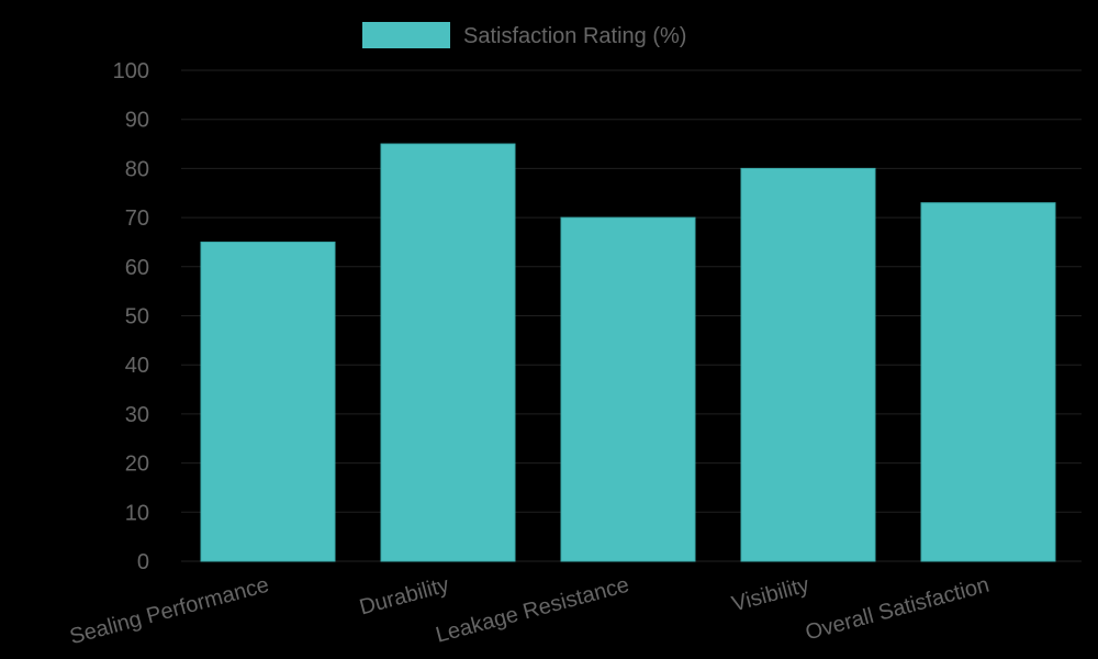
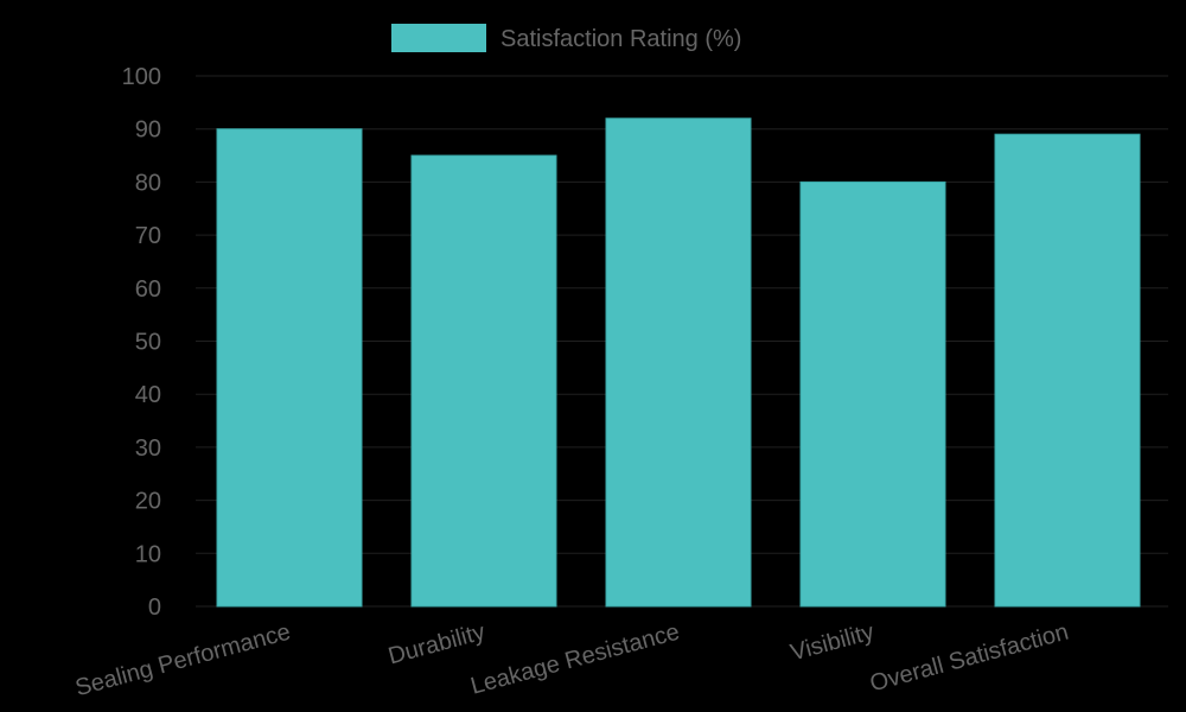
Sealing Performance: 65 -> 90
Leakage Resistance: 70 -> 92
Overall Satisfaction: 73 -> 89
